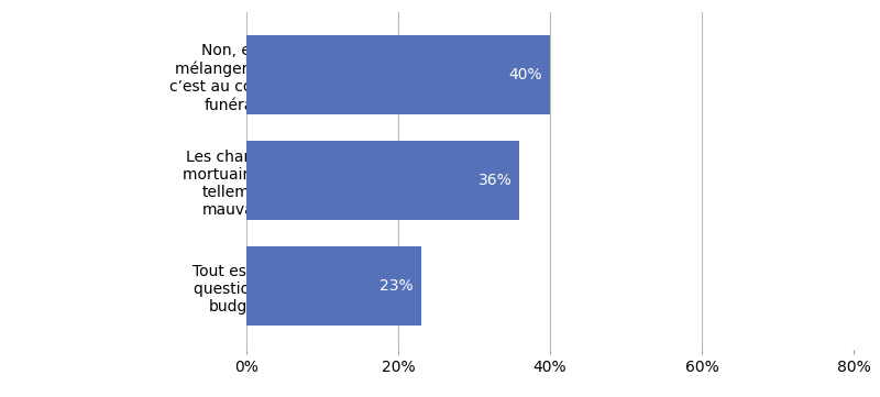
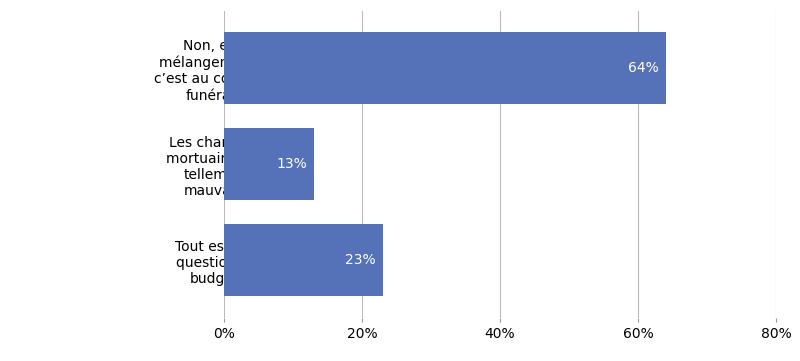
Non, elles mélangent tout : c’est au conseiller funéraire: 40% -> 64%
Les chambres mortuaires ont tellement mauvaise: 36% -> 13%
